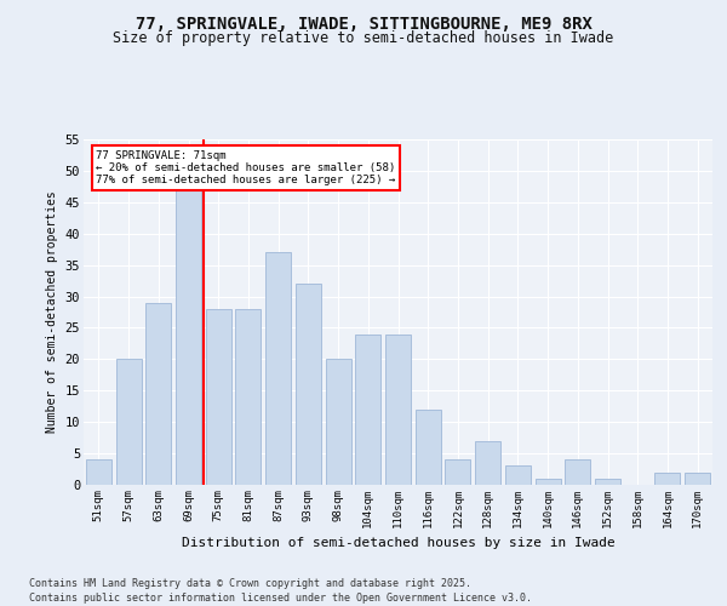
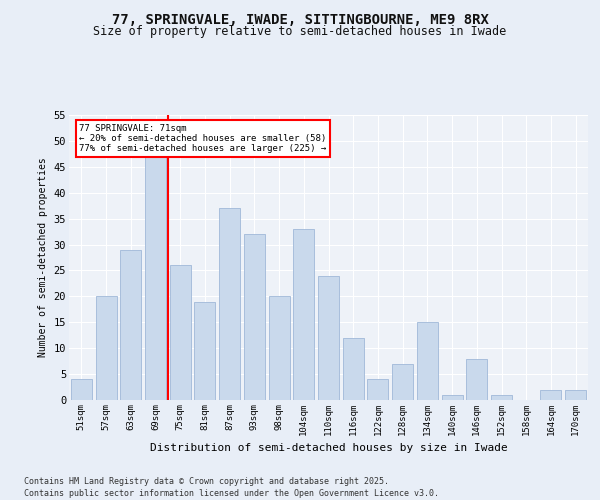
75sqm: 28 -> 26
81sqm: 28 -> 19
104sqm: 24 -> 33
134sqm: 3 -> 15
146sqm: 4 -> 8
